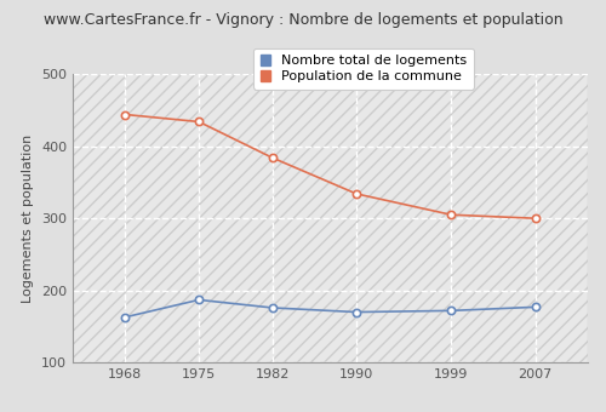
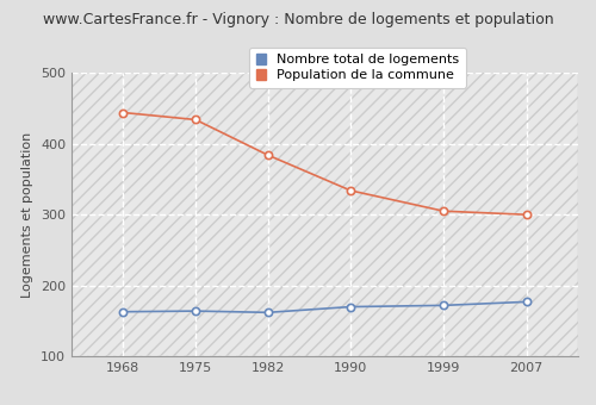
Nombre total de logements/1975: 187 -> 164
Nombre total de logements/1982: 176 -> 162
